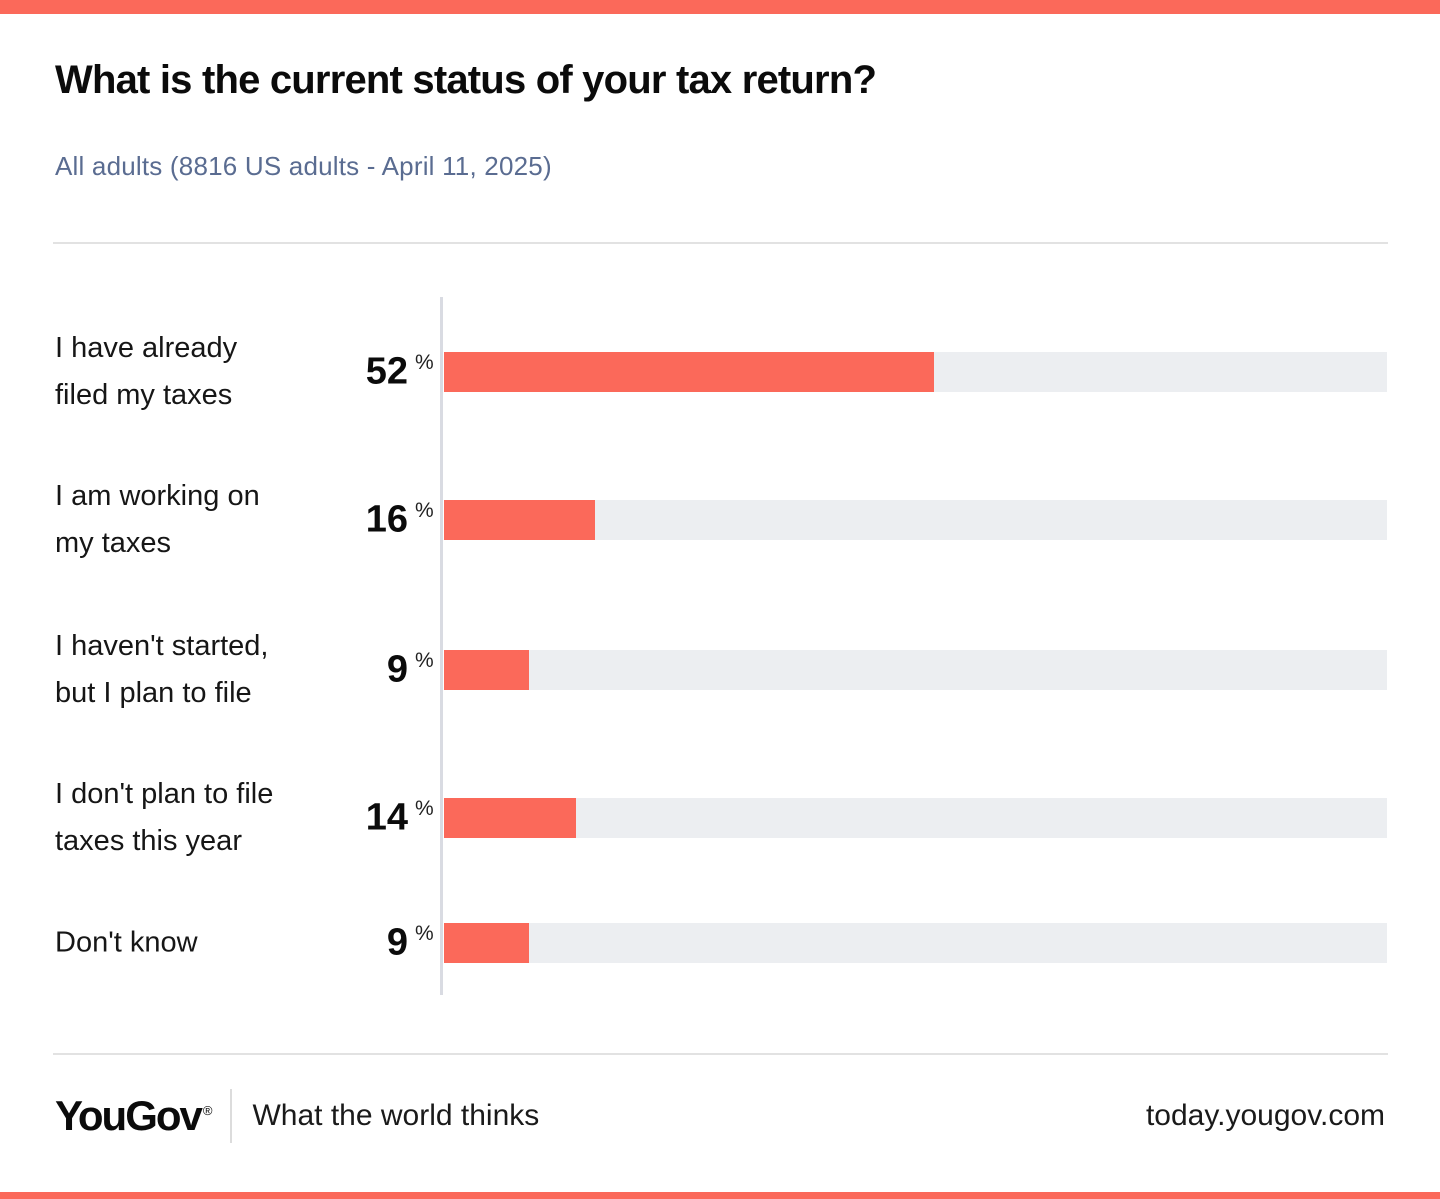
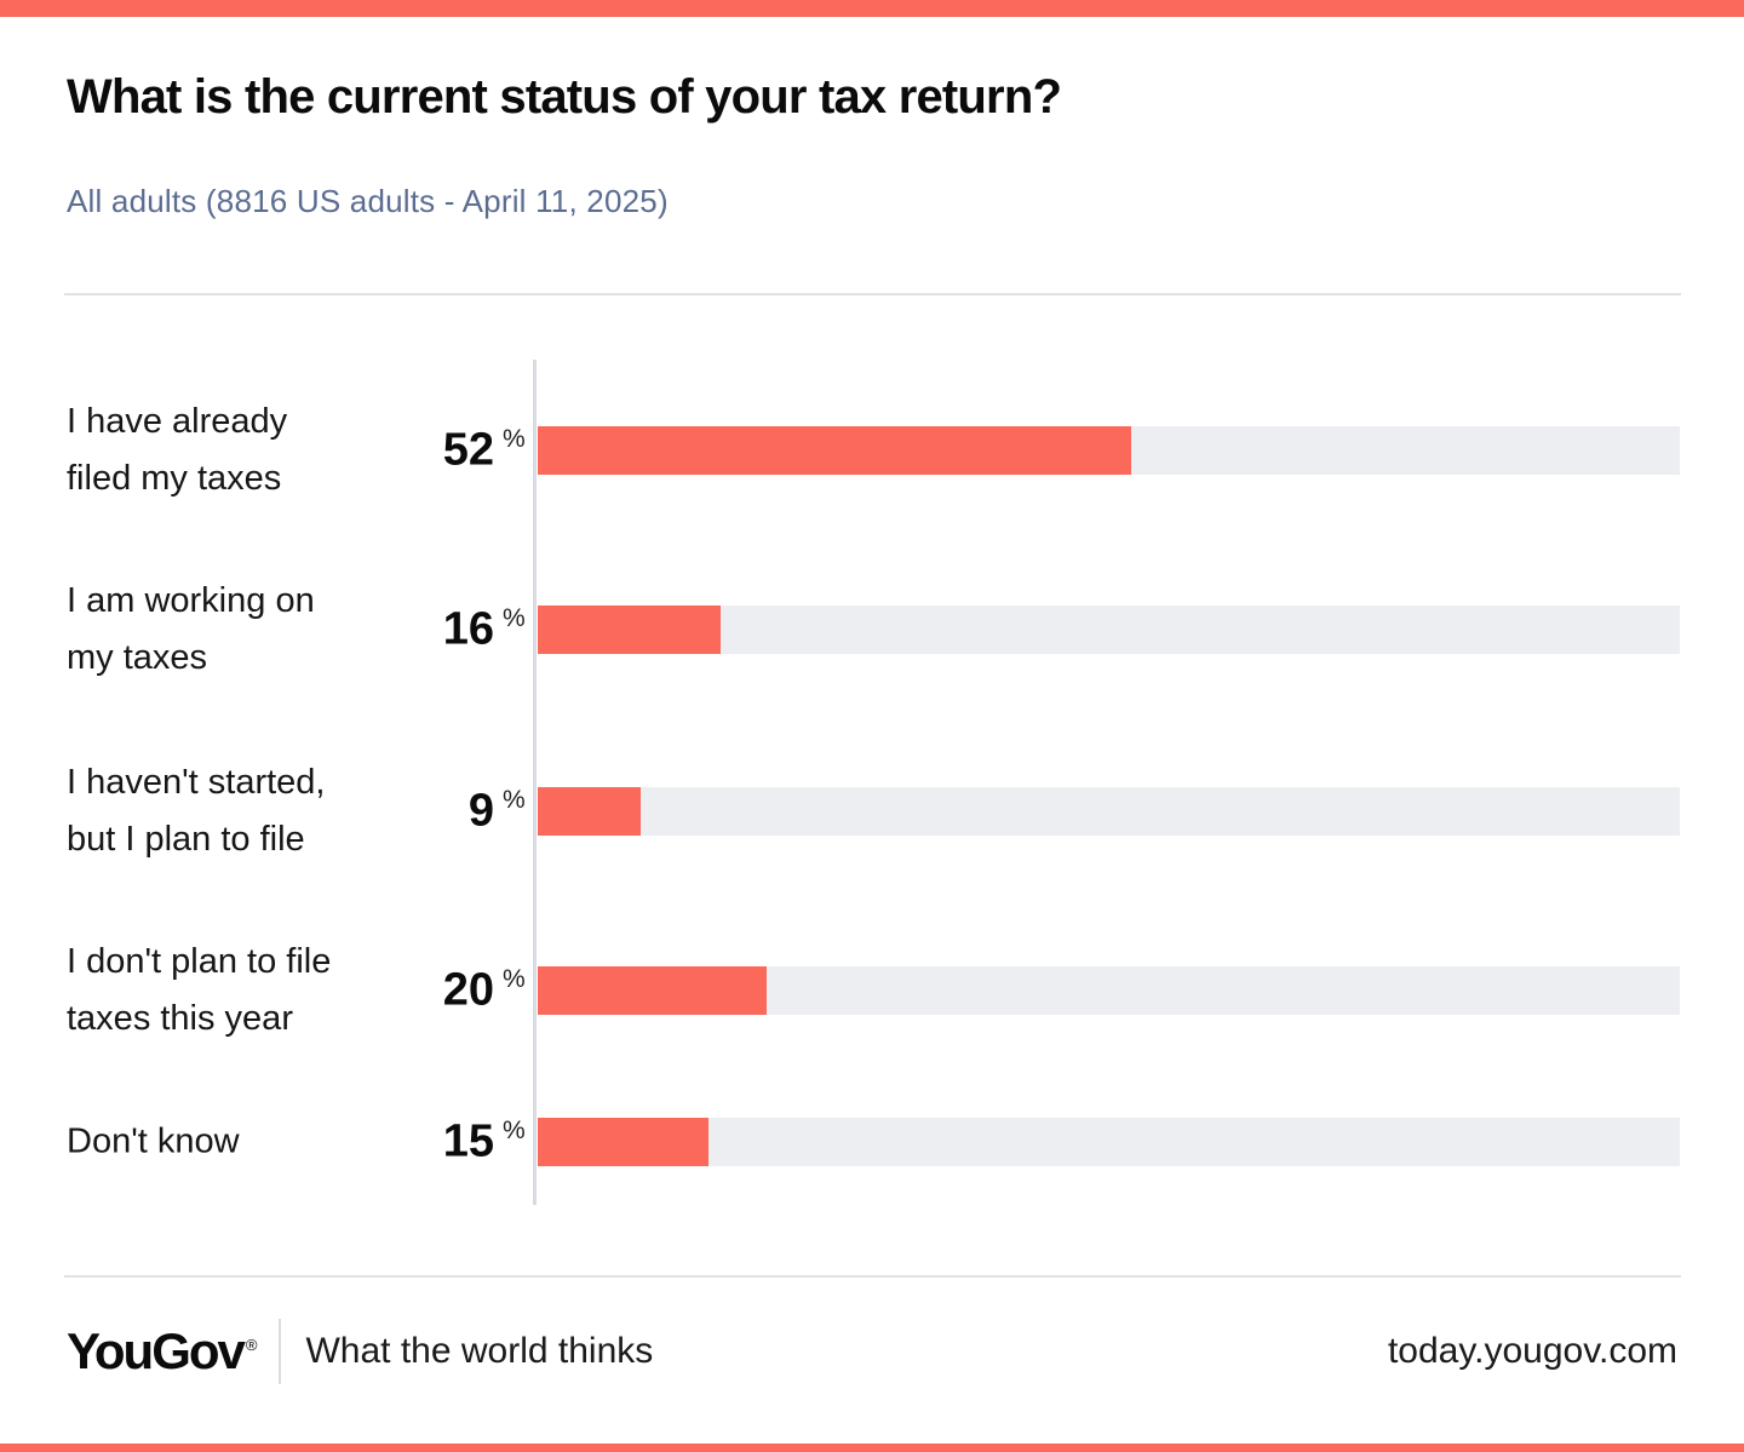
I don't plan to file taxes this year: 14 -> 20
Don't know: 9 -> 15
